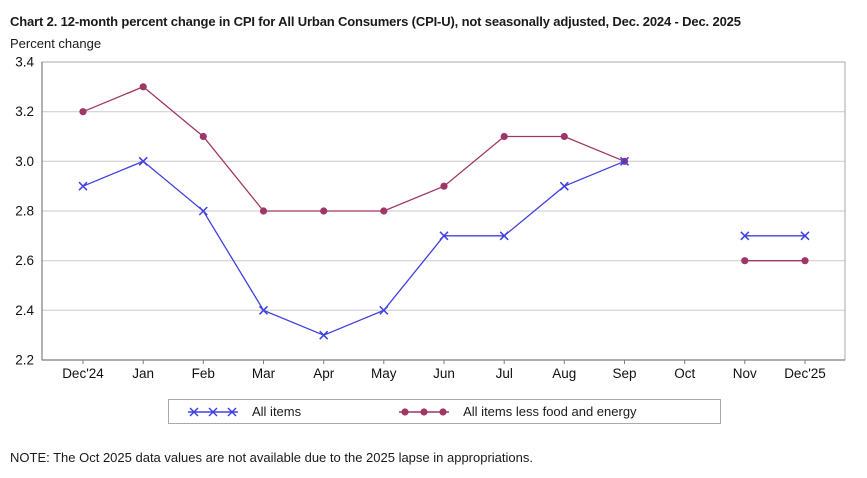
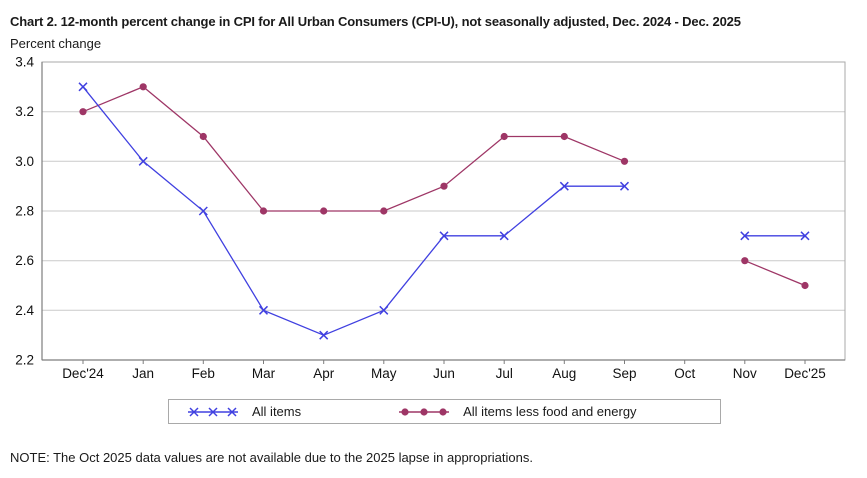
All items/Dec'24: 2.9 -> 3.3
All items/Sep: 3.0 -> 2.9
All items less food and energy/Dec'25: 2.6 -> 2.5
